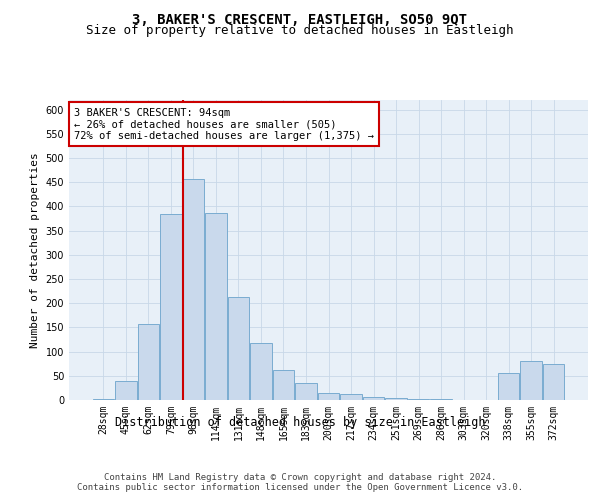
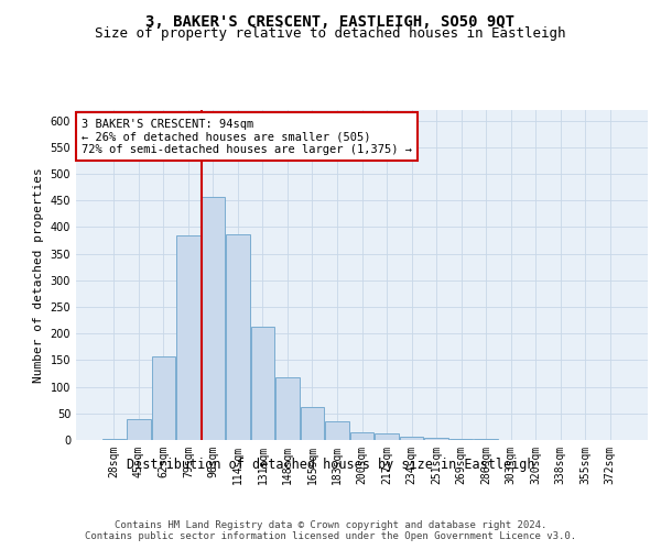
338sqm: 55 -> 1
355sqm: 80 -> 1
372sqm: 75 -> 1
